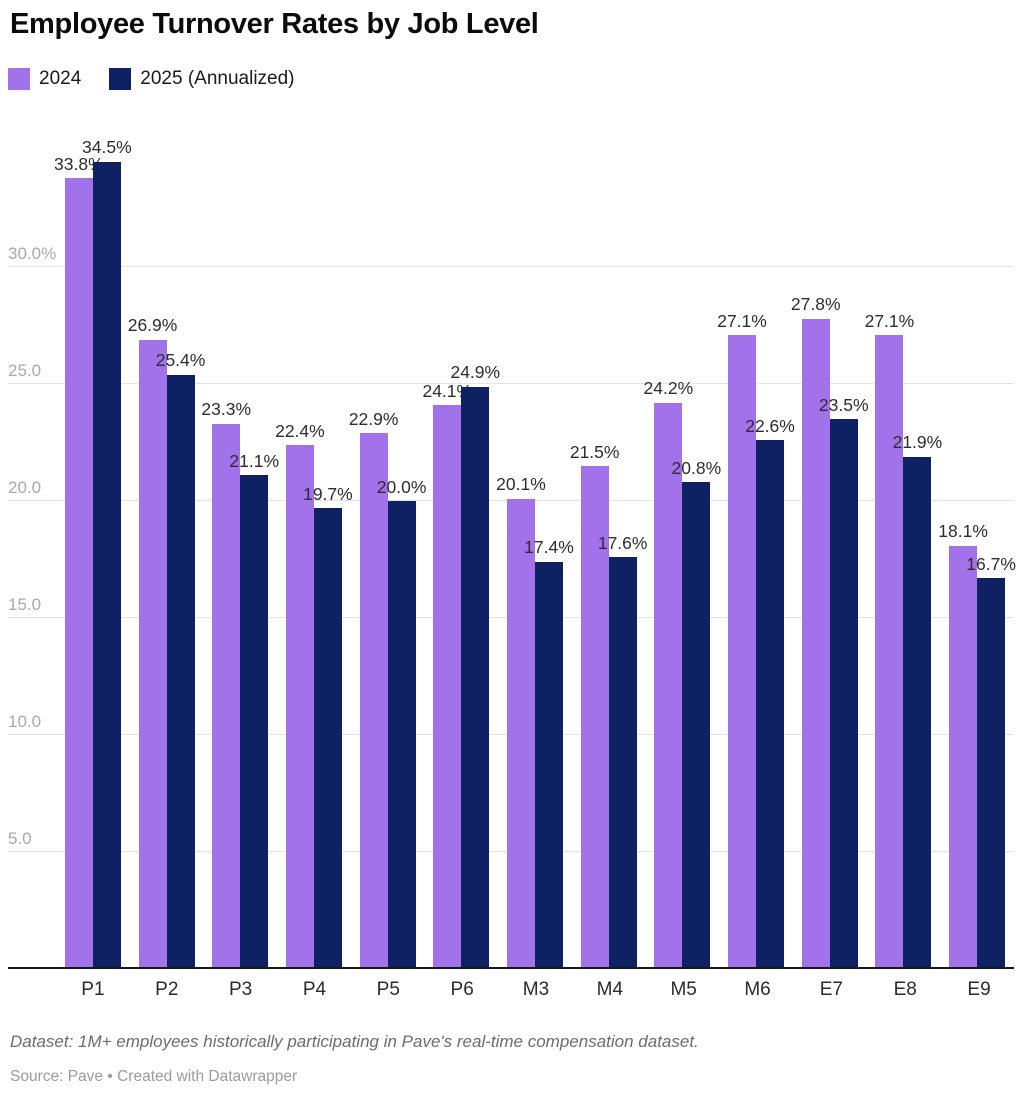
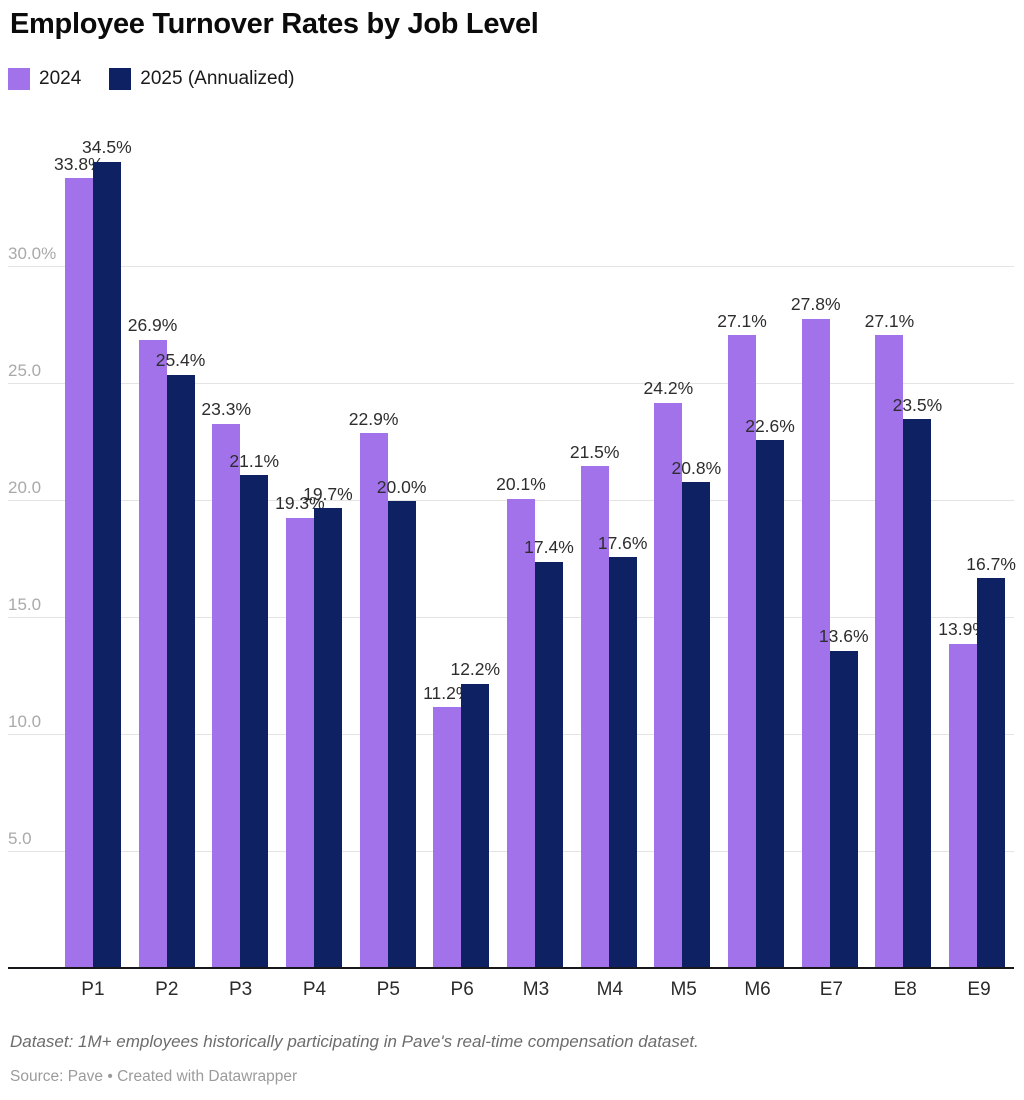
2024/P4: 22.4% -> 19.3%
2024/P6: 24.1% -> 11.2%
2025 (Annualized)/P6: 24.9% -> 12.2%
2025 (Annualized)/E7: 23.5% -> 13.6%
2025 (Annualized)/E8: 21.9% -> 23.5%
2024/E9: 18.1% -> 13.9%
